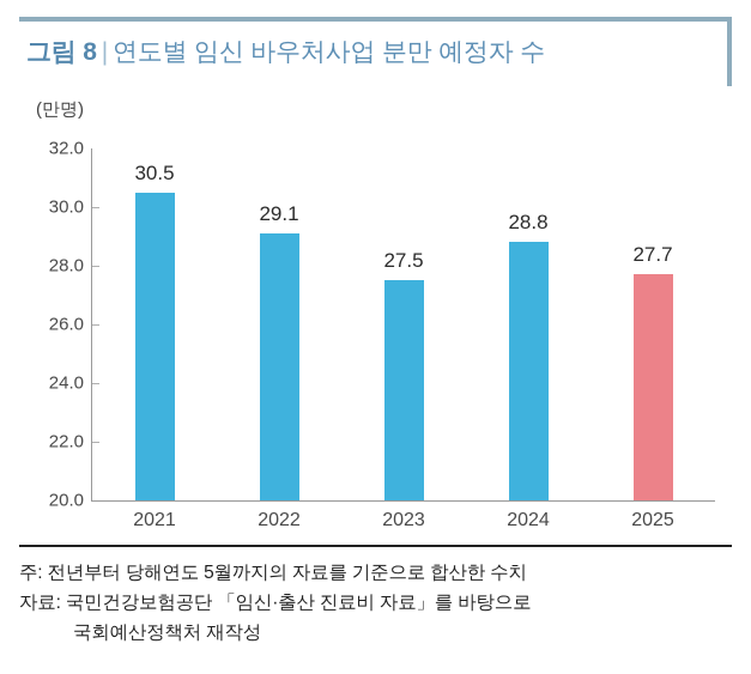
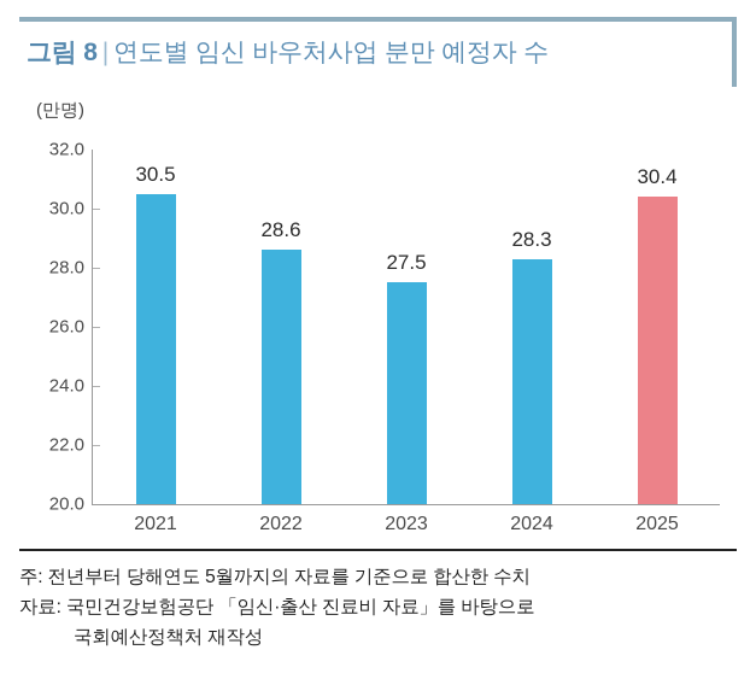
2022: 29.1 -> 28.6
2024: 28.8 -> 28.3
2025: 27.7 -> 30.4
